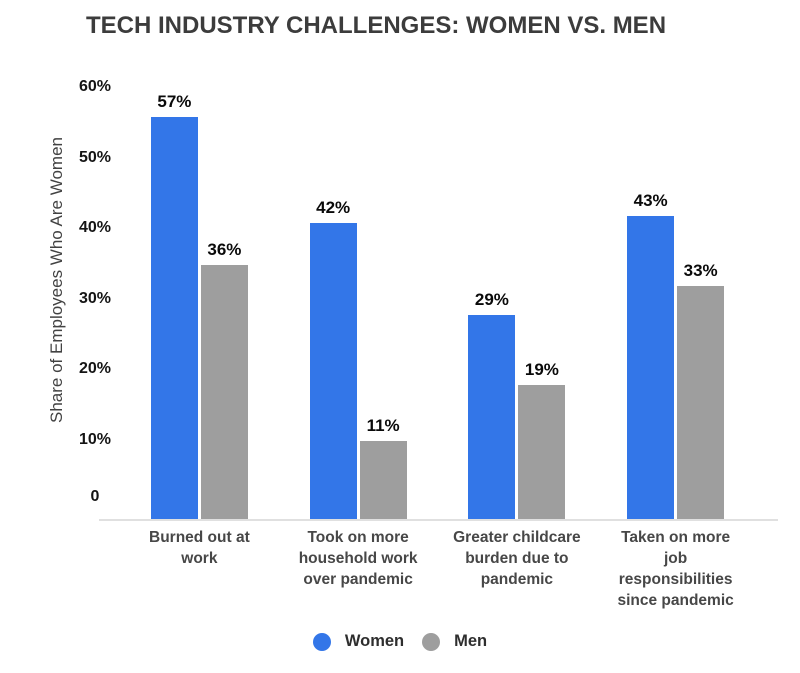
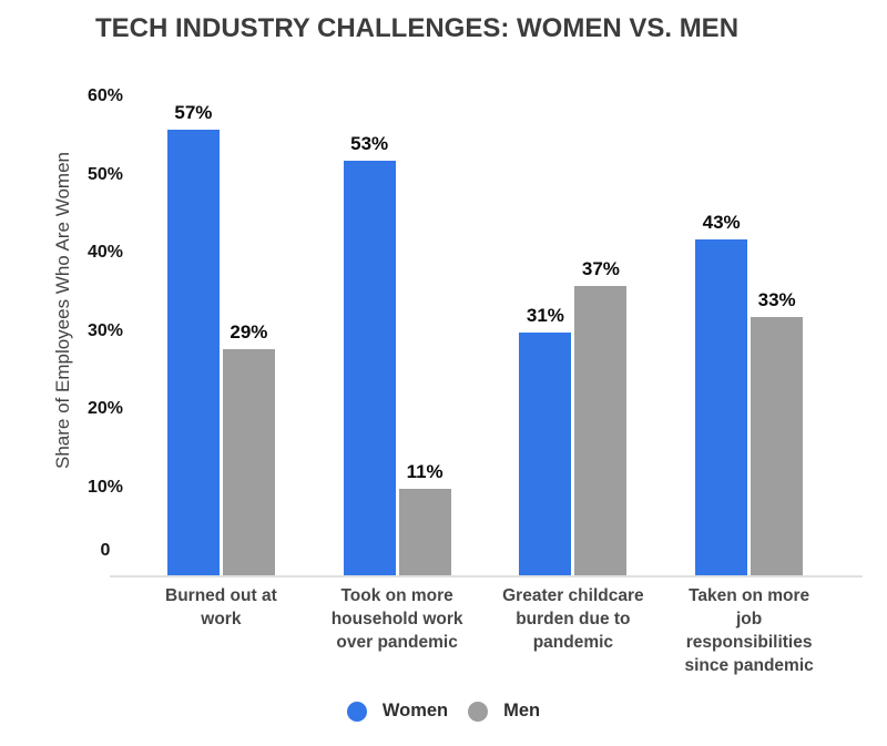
Men/Burned out at work: 36% -> 29%
Women/Took on more household work over pandemic: 42% -> 53%
Women/Greater childcare burden due to pandemic: 29% -> 31%
Men/Greater childcare burden due to pandemic: 19% -> 37%
